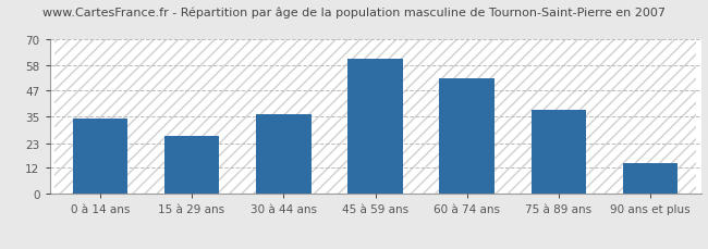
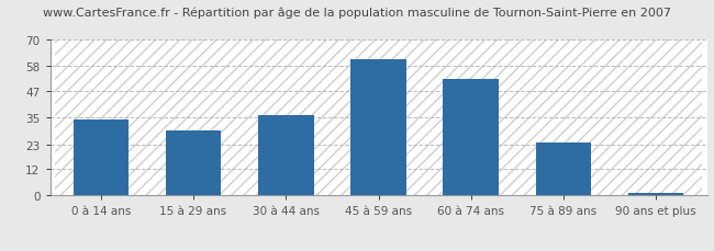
15 à 29 ans: 26 -> 29
75 à 89 ans: 38 -> 24
90 ans et plus: 14 -> 1
